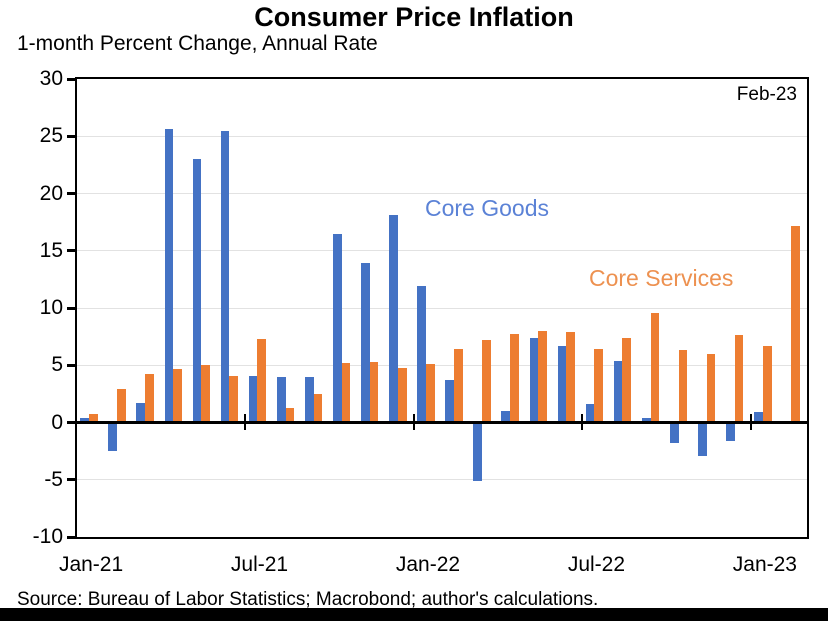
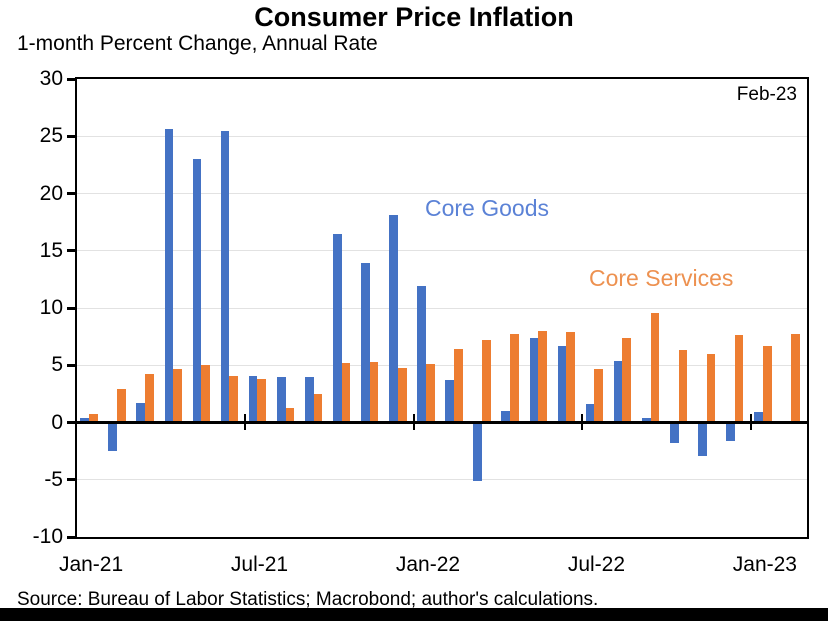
Core Services/Jul-21: 7.3 -> 3.8
Core Services/Jul-22: 6.4 -> 4.7
Core Services/Feb-23: 17.2 -> 7.7
